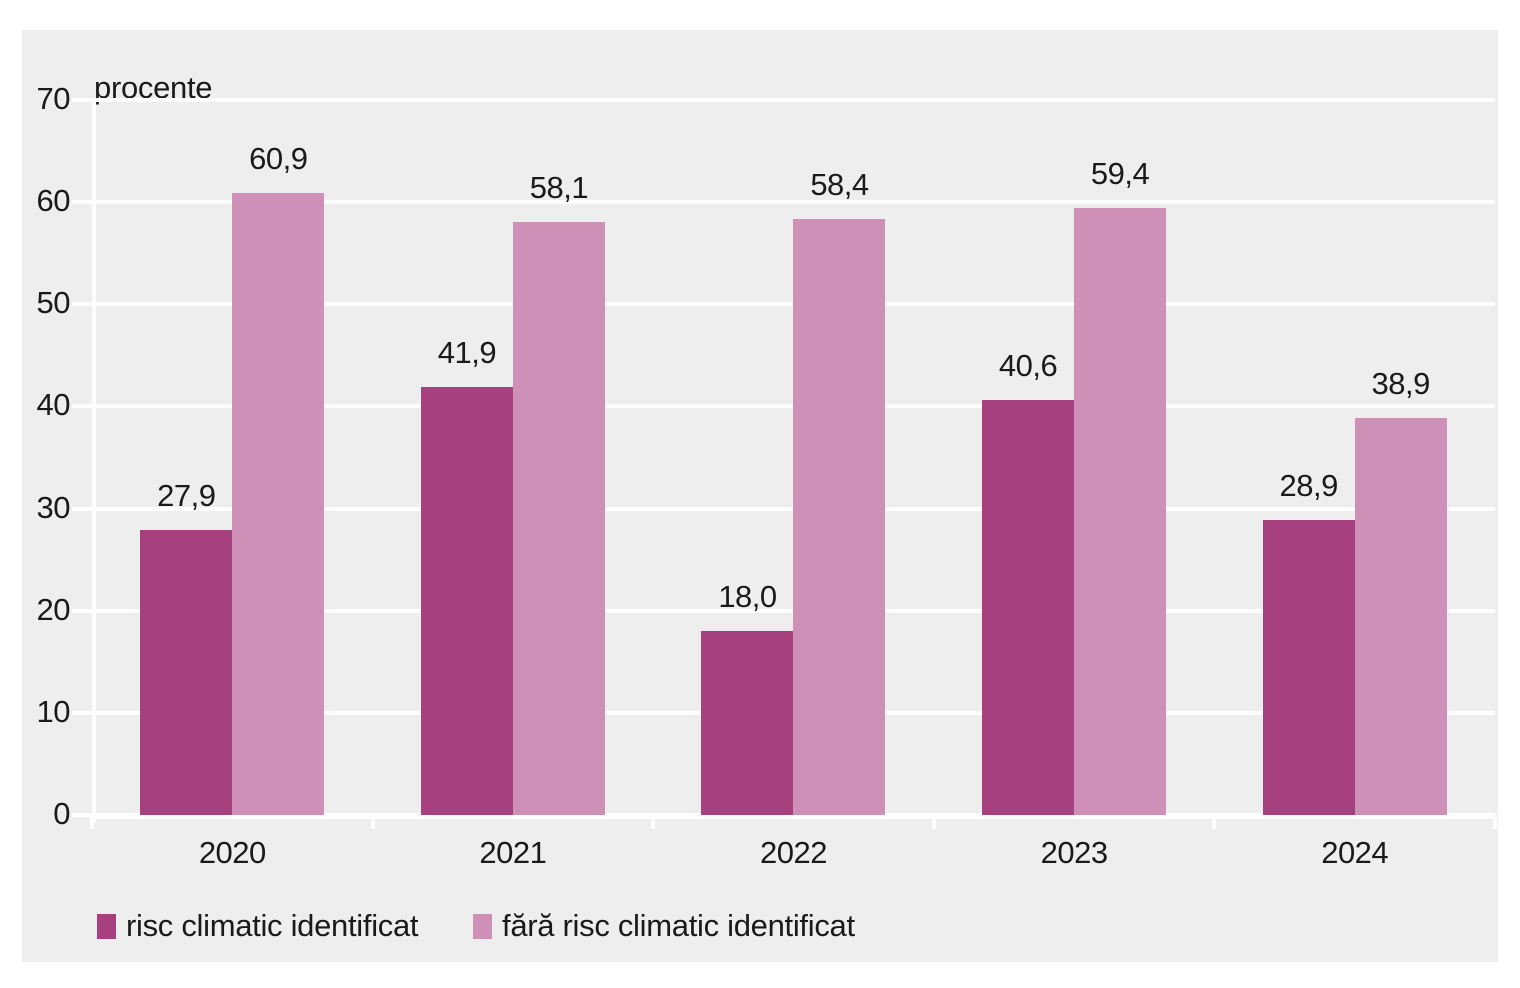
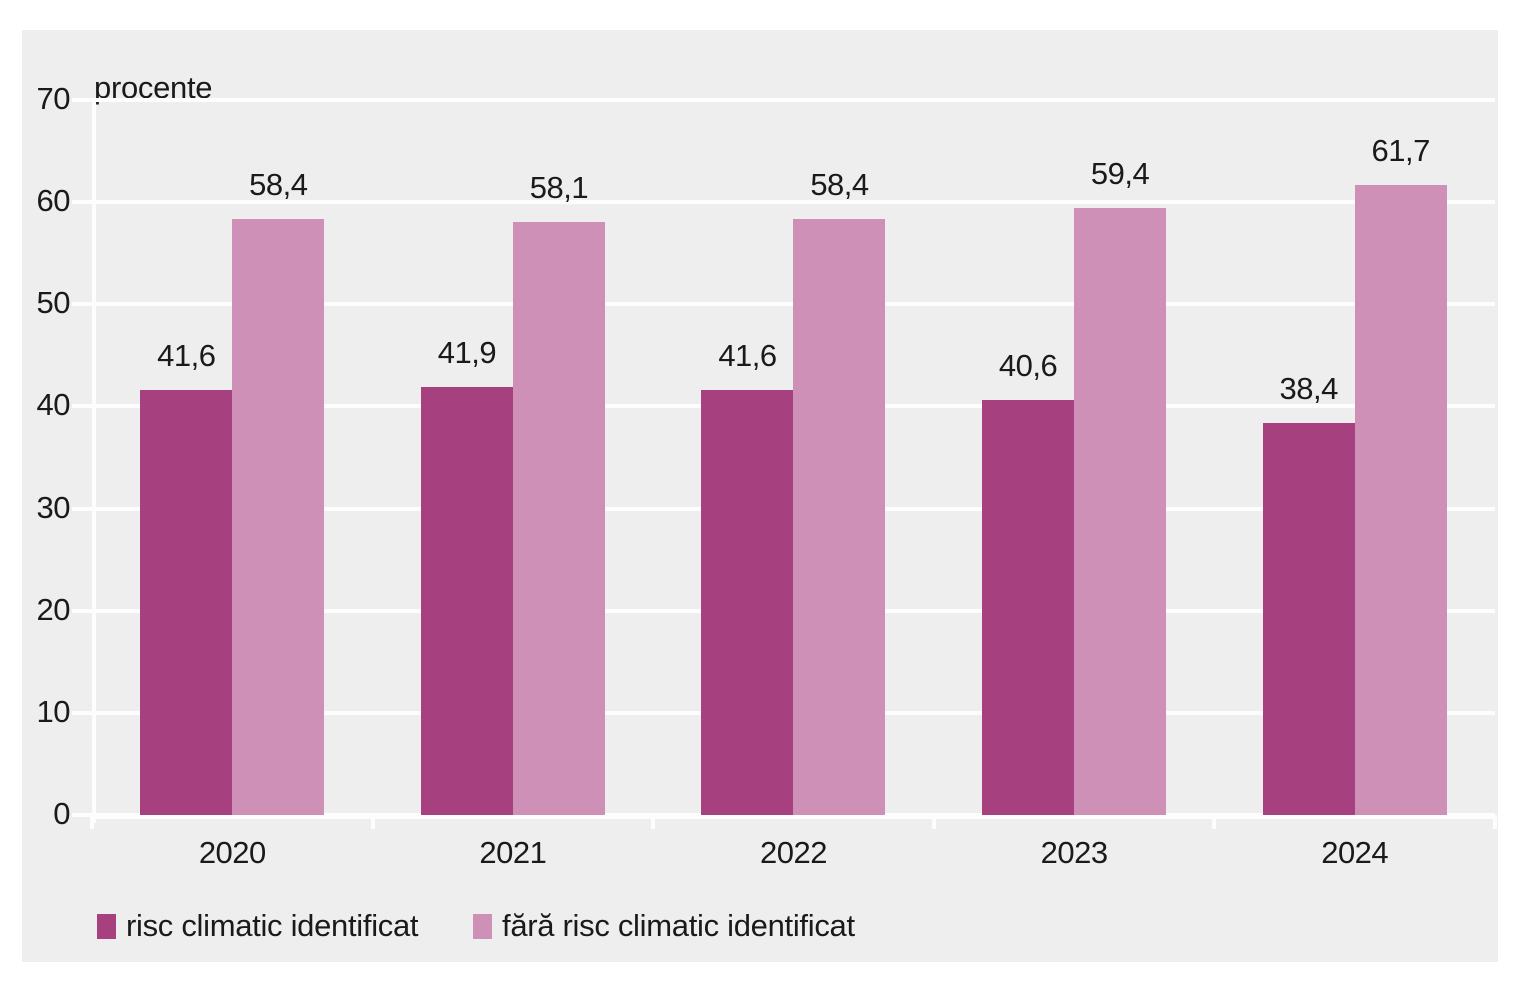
risc climatic identificat/2020: 27,9 -> 41,6
fără risc climatic identificat/2020: 60,9 -> 58,4
risc climatic identificat/2022: 18,0 -> 41,6
risc climatic identificat/2024: 28,9 -> 38,4
fără risc climatic identificat/2024: 38,9 -> 61,7
